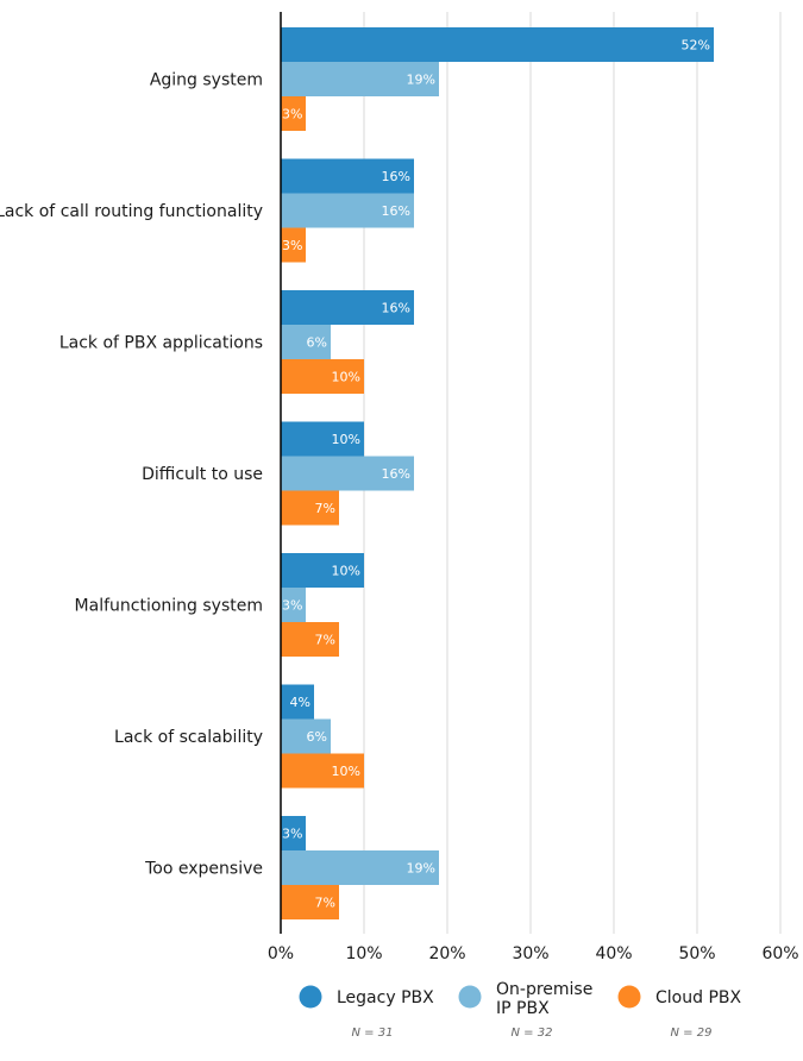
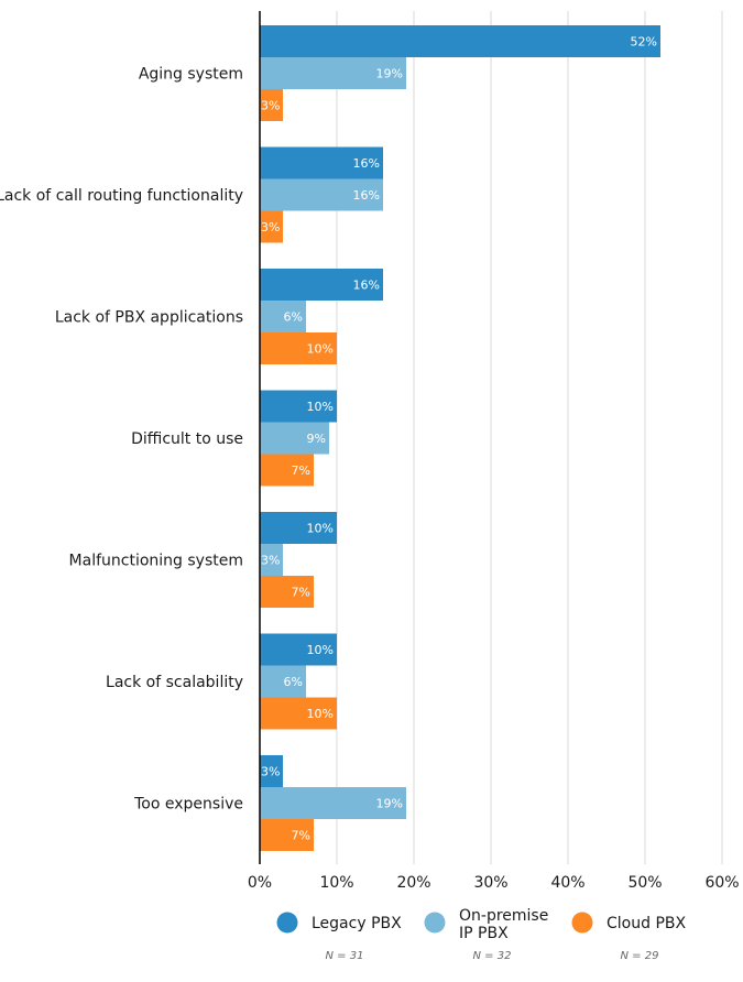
On-premise IP PBX/Difficult to use: 16% -> 9%
Legacy PBX/Lack of scalability: 4% -> 10%
